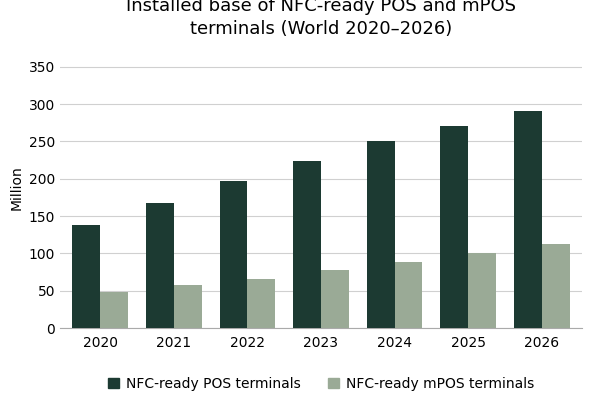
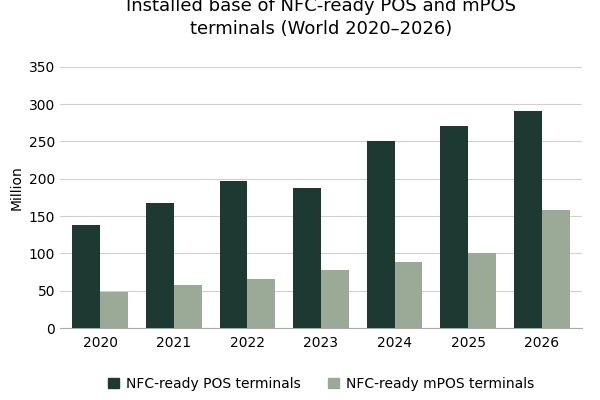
NFC-ready POS terminals/2023: 223 -> 188
NFC-ready mPOS terminals/2026: 113 -> 158
